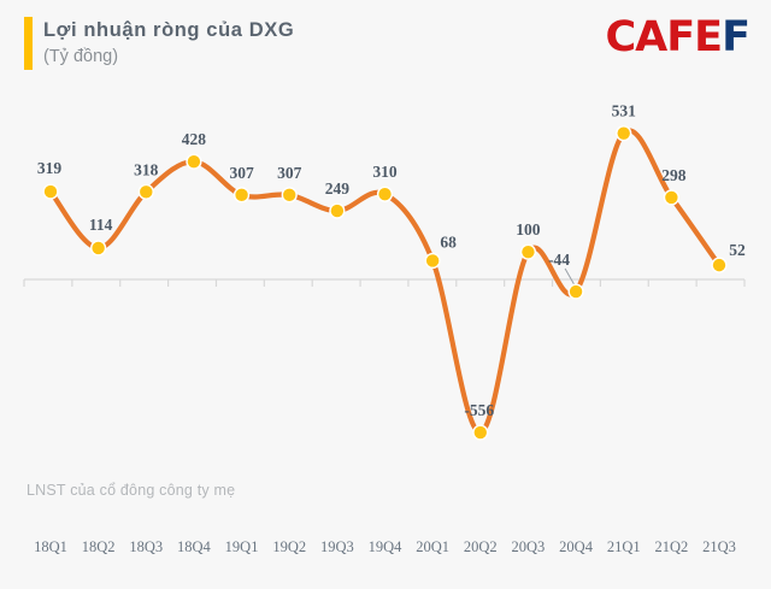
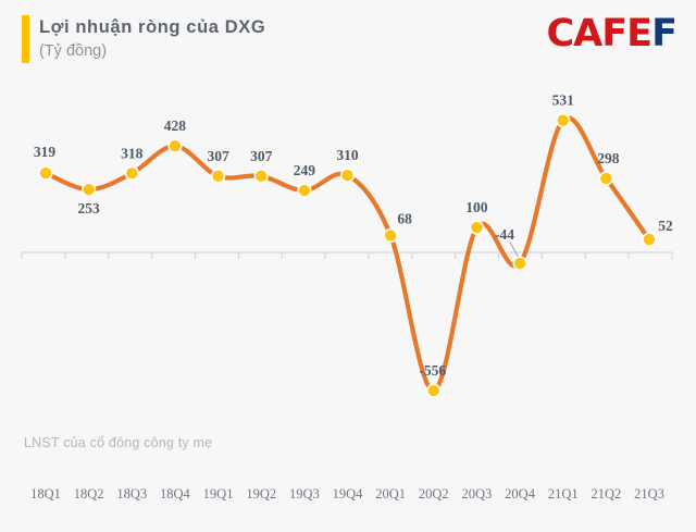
18Q2: 114 -> 253
